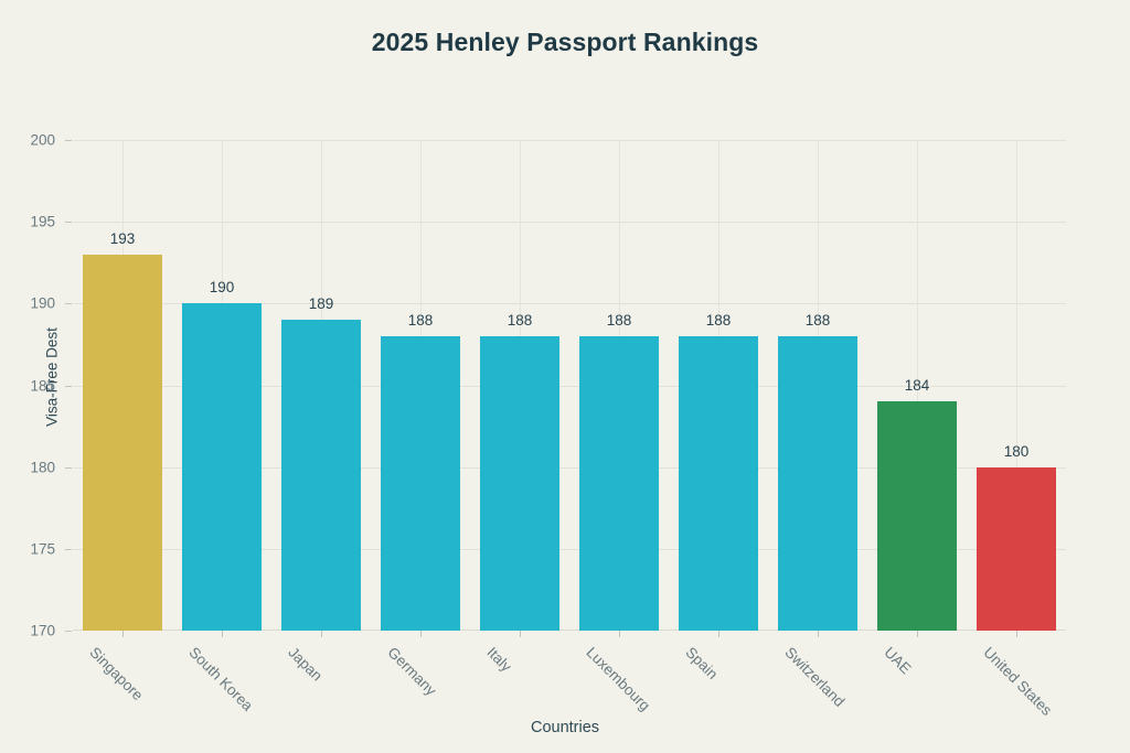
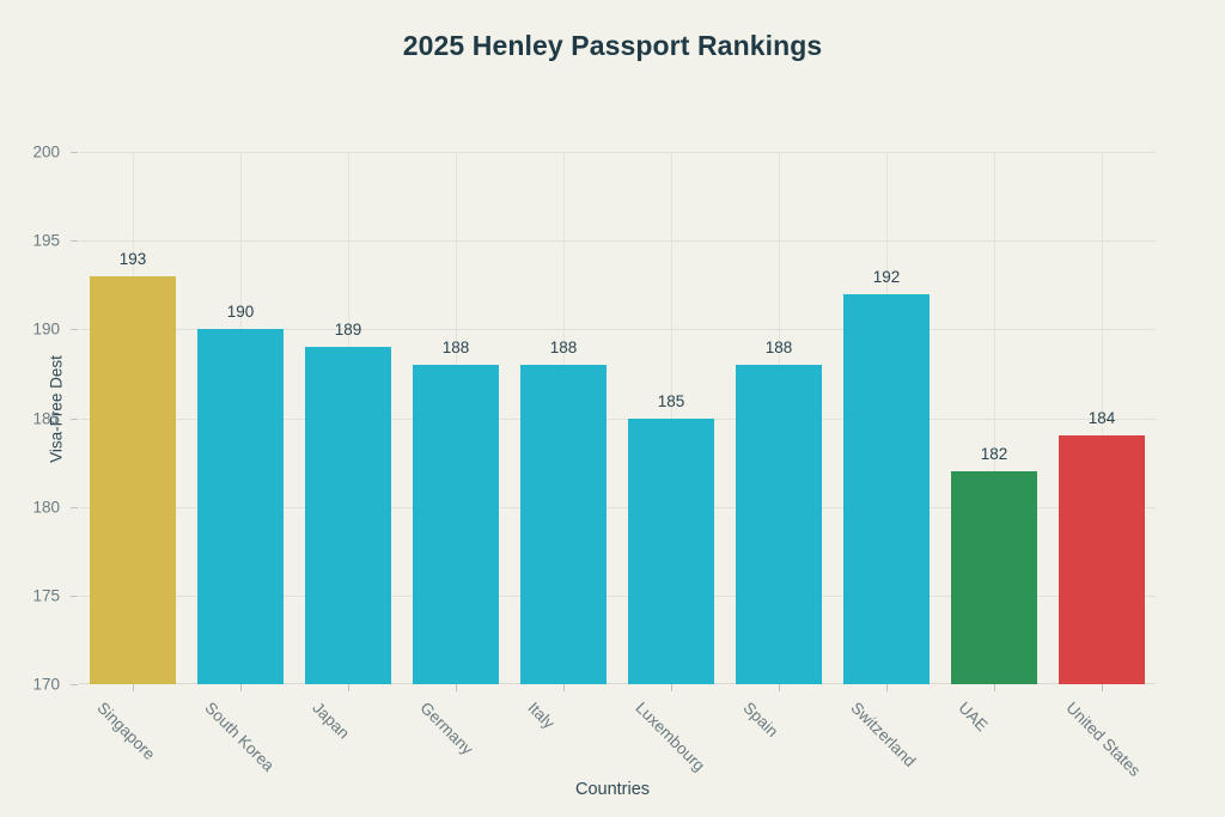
Luxembourg: 188 -> 185
Switzerland: 188 -> 192
UAE: 184 -> 182
United States: 180 -> 184
